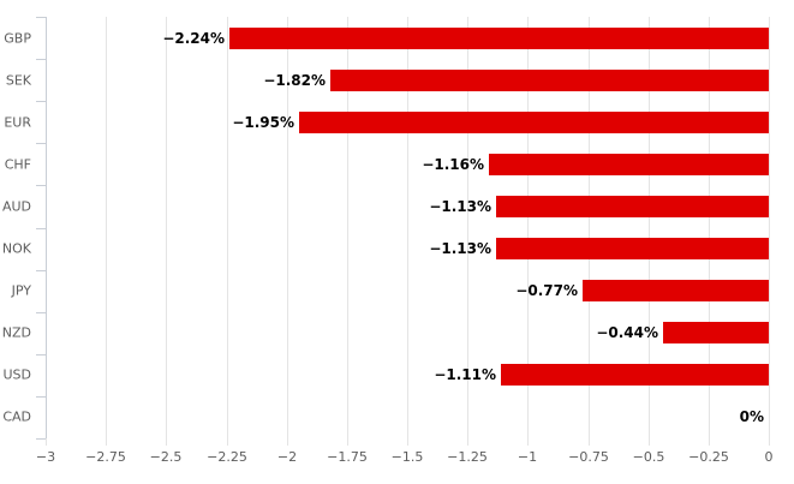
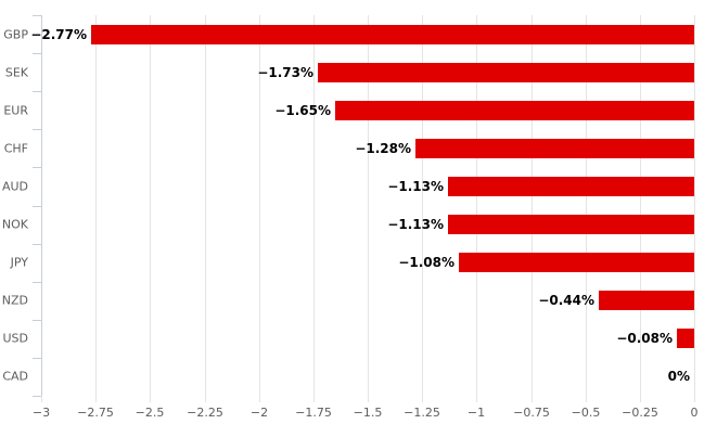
GBP: −2.24% -> −2.77%
SEK: −1.82% -> −1.73%
EUR: −1.95% -> −1.65%
CHF: −1.16% -> −1.28%
JPY: −0.77% -> −1.08%
USD: −1.11% -> −0.08%
